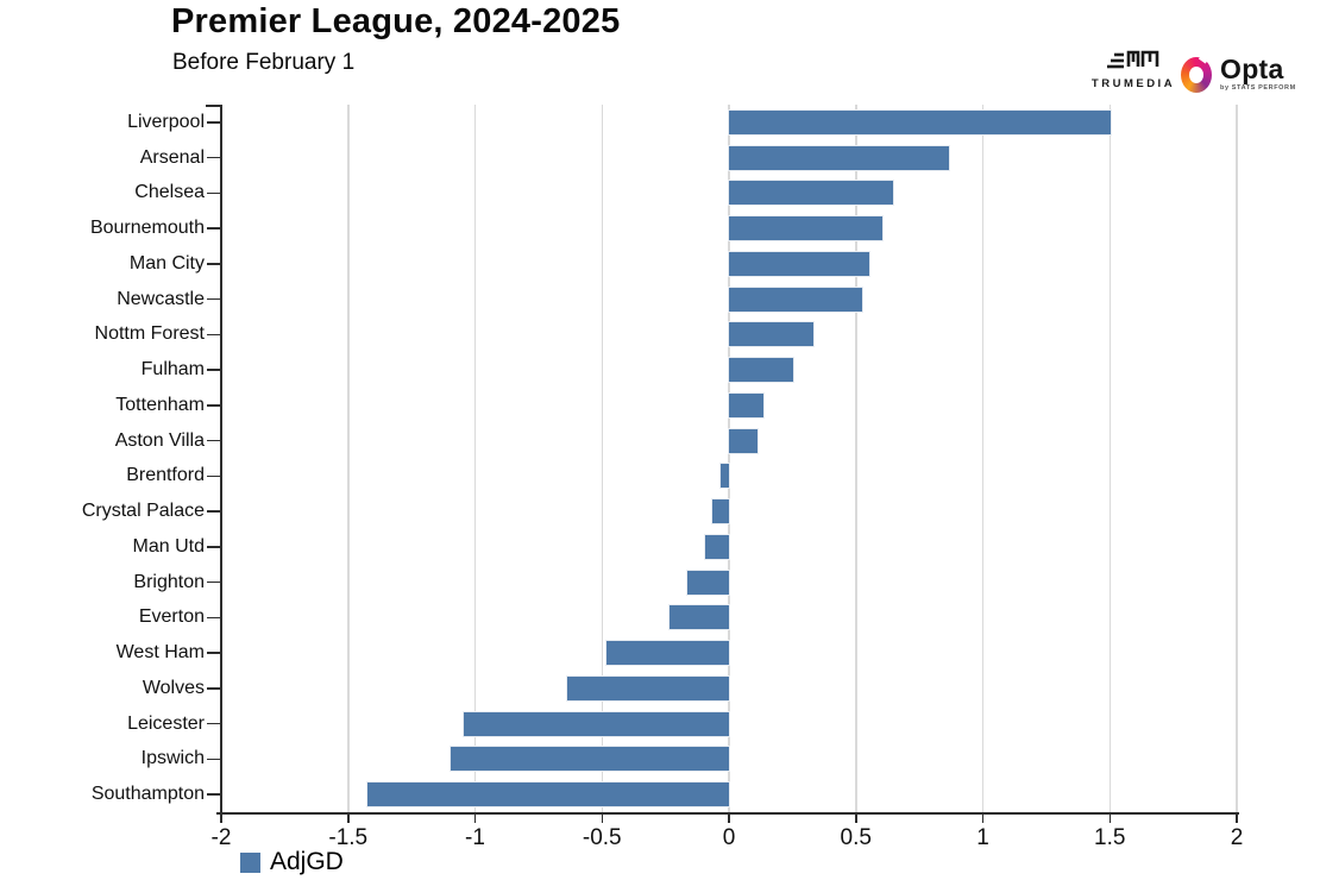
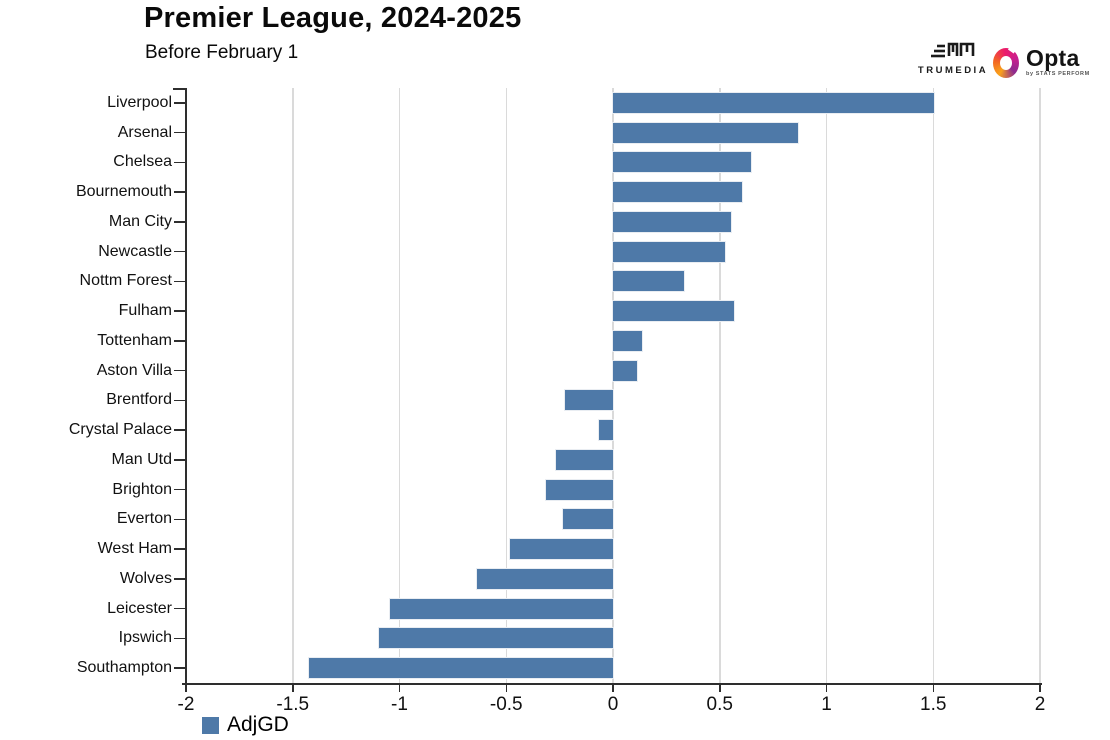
Fulham: 0.25 -> 0.56
Brentford: -0.03 -> -0.22
Man Utd: -0.09 -> -0.26
Brighton: -0.16 -> -0.31
